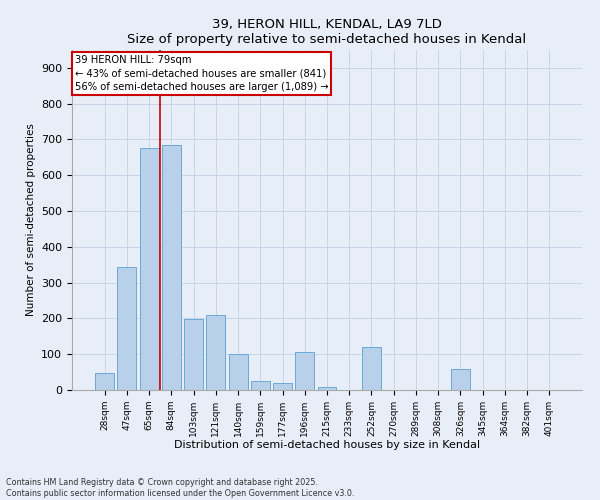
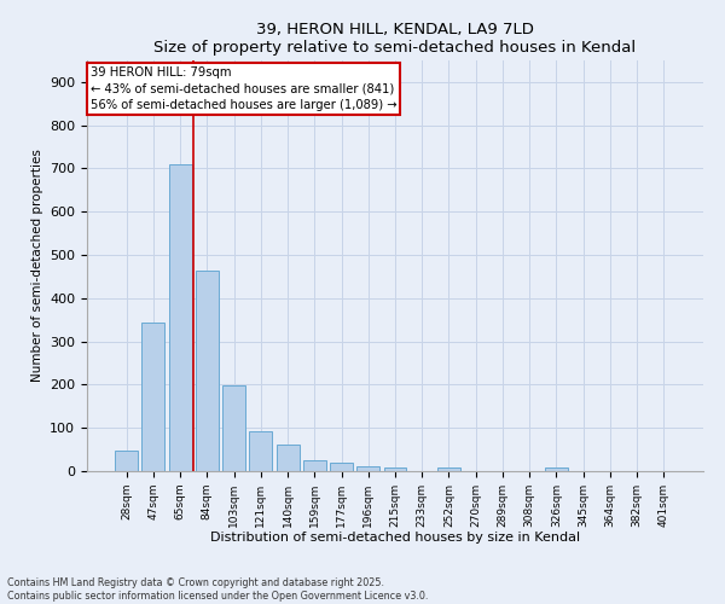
65sqm: 675 -> 710
84sqm: 685 -> 463
121sqm: 210 -> 93
140sqm: 100 -> 61
196sqm: 105 -> 11
252sqm: 120 -> 8
326sqm: 60 -> 9
